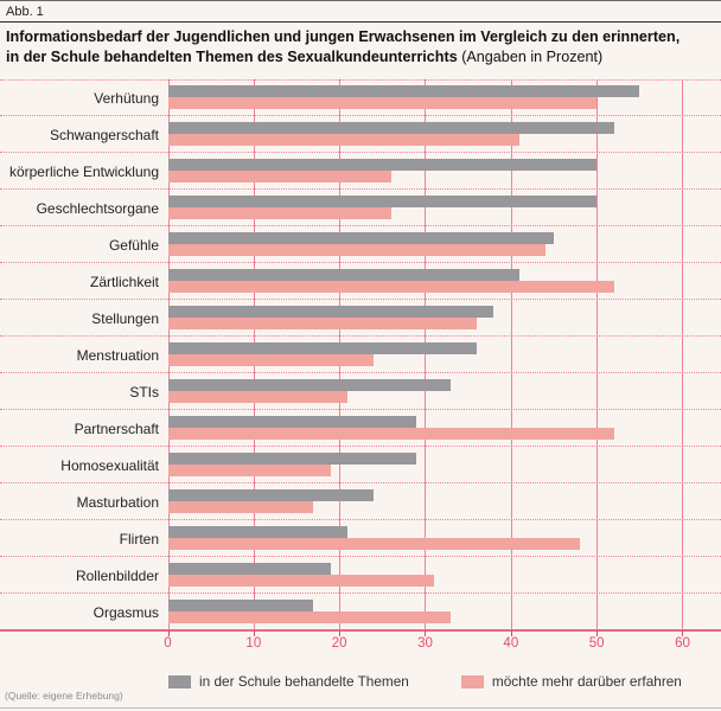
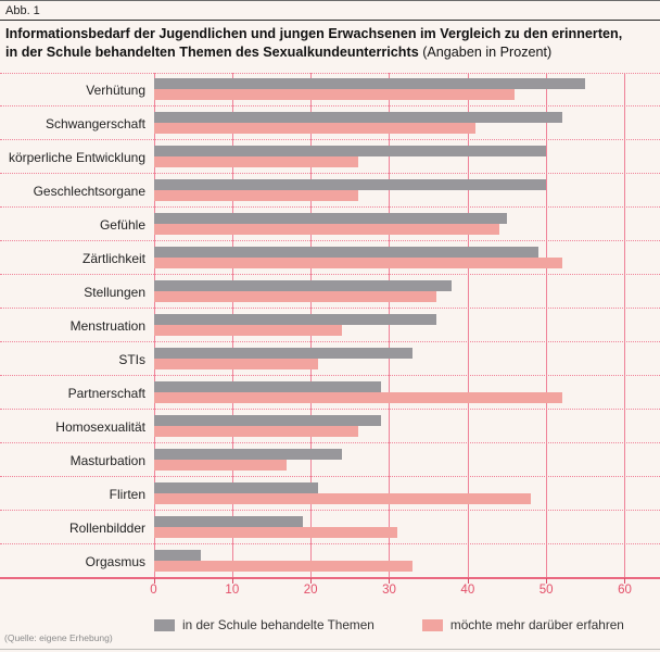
möchte mehr darüber erfahren/Verhütung: 50 -> 46
in der Schule behandelte Themen/Zärtlichkeit: 41 -> 49
möchte mehr darüber erfahren/Homosexualität: 19 -> 26
in der Schule behandelte Themen/Orgasmus: 17 -> 6
